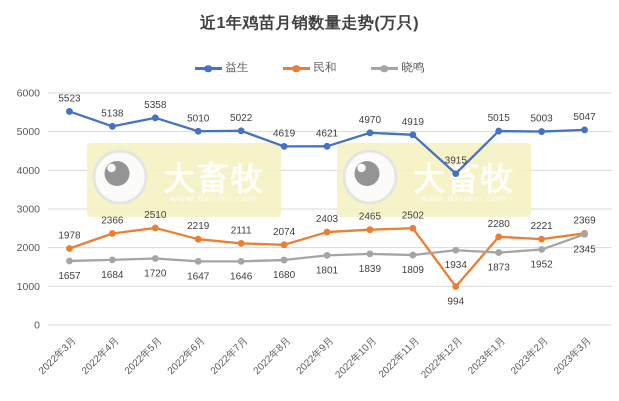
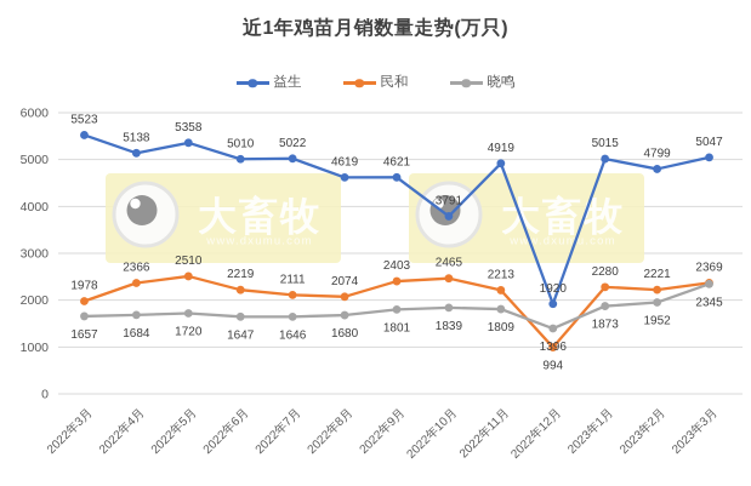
益生/2022年10月: 4970 -> 3791
民和/2022年11月: 2502 -> 2213
益生/2022年12月: 3915 -> 1920
晓鸣/2022年12月: 1934 -> 1396
益生/2023年2月: 5003 -> 4799
